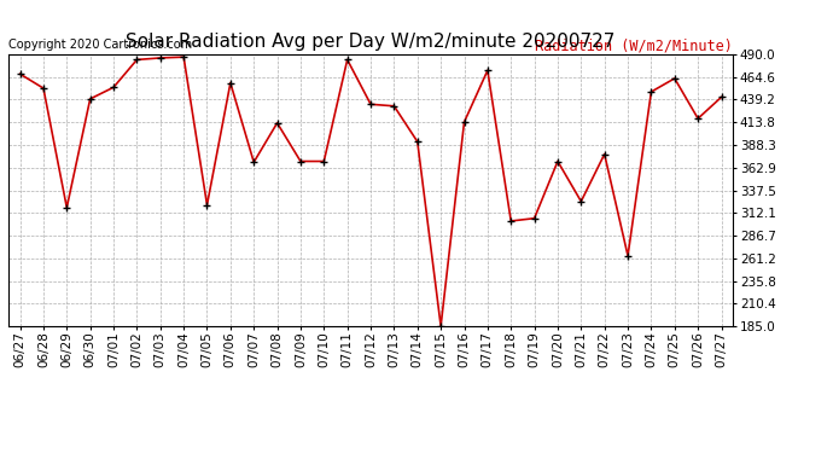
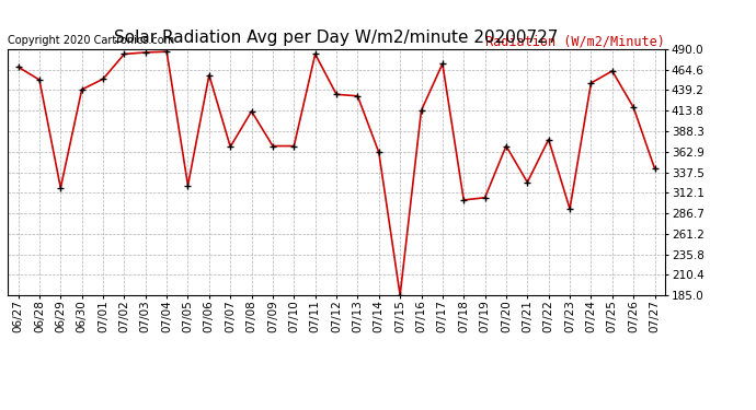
07/14: 392 -> 362
07/23: 264 -> 292
07/27: 442 -> 342
